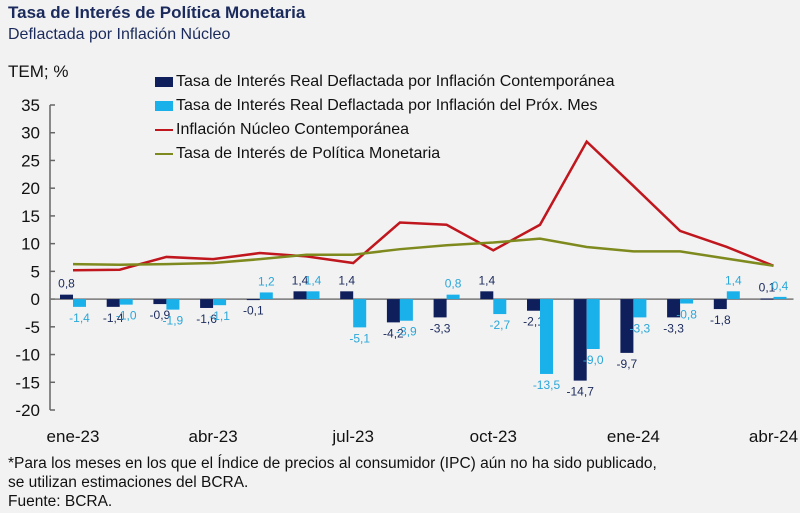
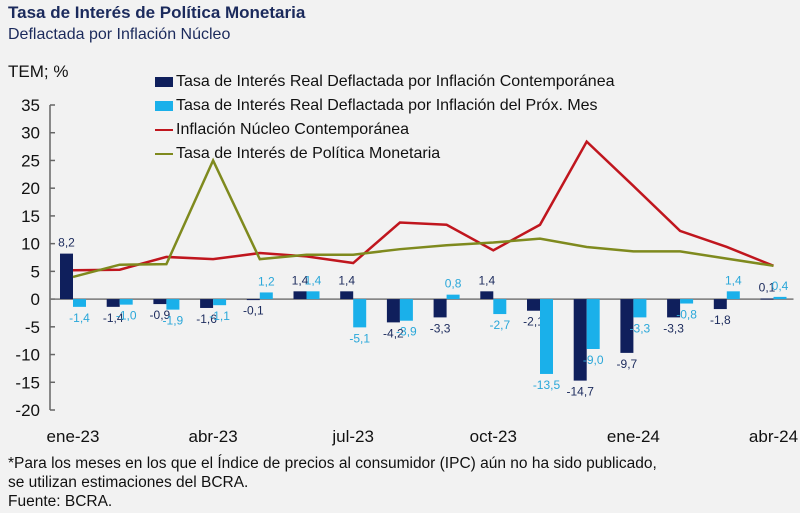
Tasa de Interés Real Deflactada por Inflación Contemporánea/ene-23: 0,8 -> 8,2
Tasa de Interés de Política Monetaria/ene-23: 6 -> 4
Tasa de Interés de Política Monetaria/abr-23: 6 -> 25
